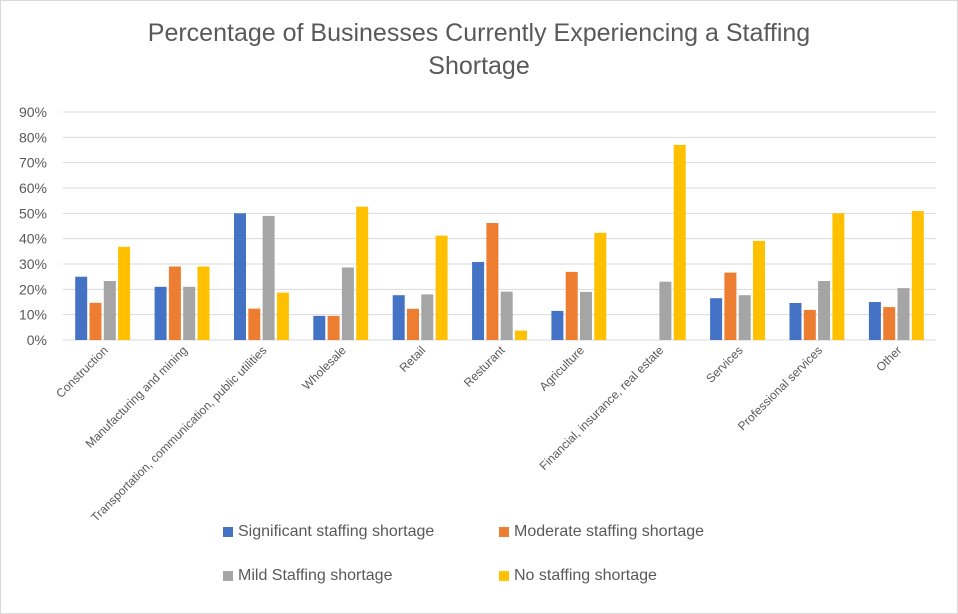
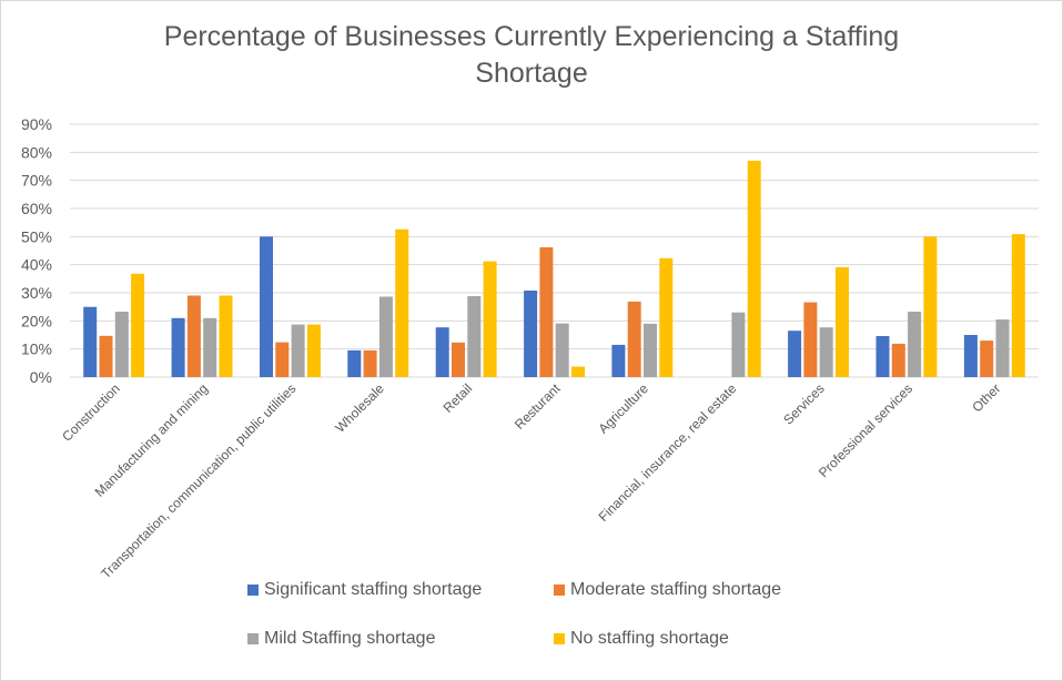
Mild Staffing shortage/Transportation, communication, public utilities: 49% -> 19%
Mild Staffing shortage/Retail: 18% -> 29%
